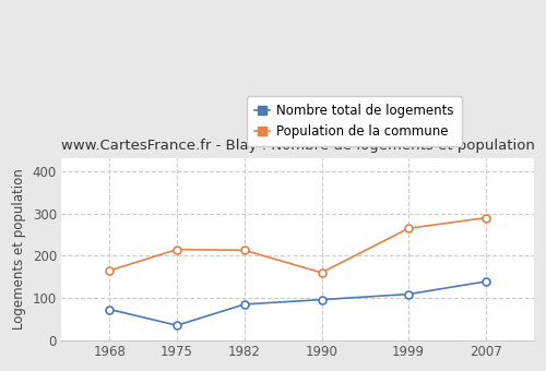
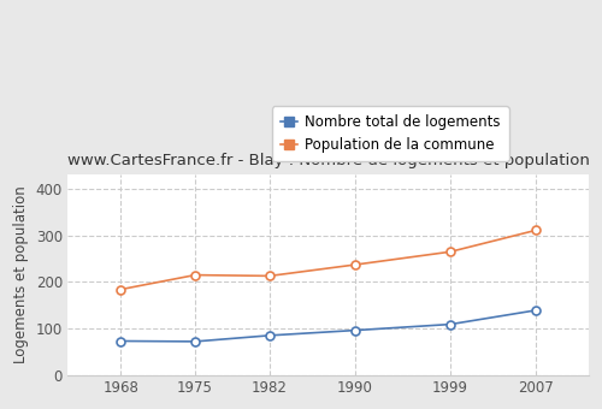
Population de la commune/1968: 165 -> 184
Nombre total de logements/1975: 35 -> 72
Population de la commune/1990: 160 -> 237
Population de la commune/2007: 290 -> 311
